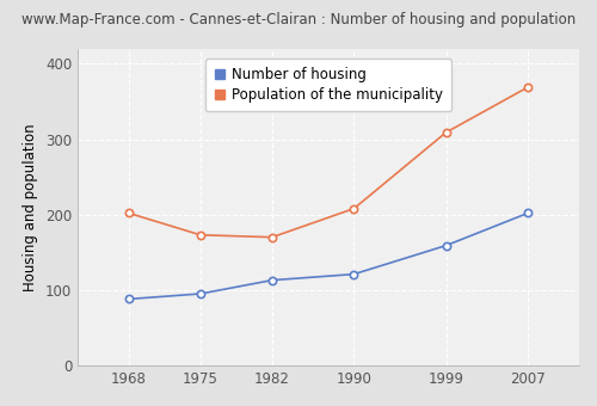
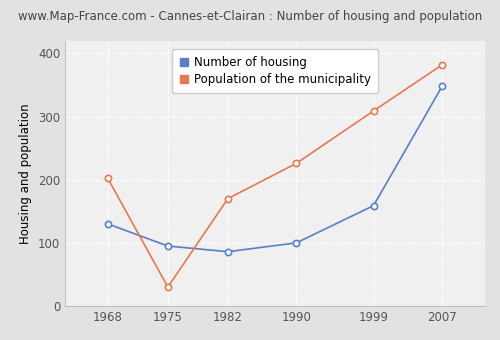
Number of housing/1968: 88 -> 130
Population of the municipality/1975: 173 -> 30
Number of housing/1982: 113 -> 86
Number of housing/1990: 121 -> 100
Population of the municipality/1990: 208 -> 226
Number of housing/2007: 202 -> 348
Population of the municipality/2007: 369 -> 382
